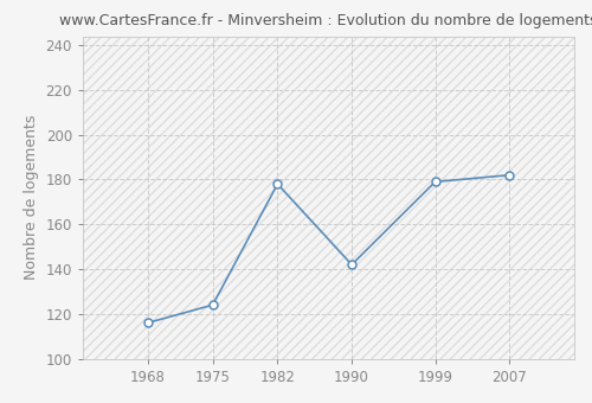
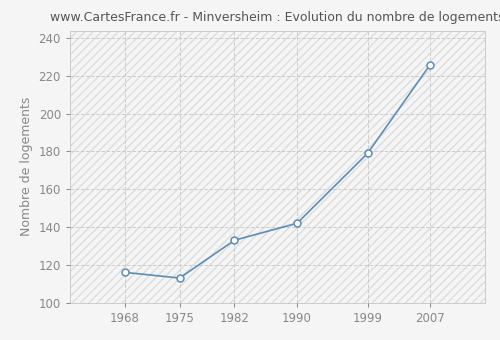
1975: 124 -> 113
1982: 178 -> 133
2007: 182 -> 226
